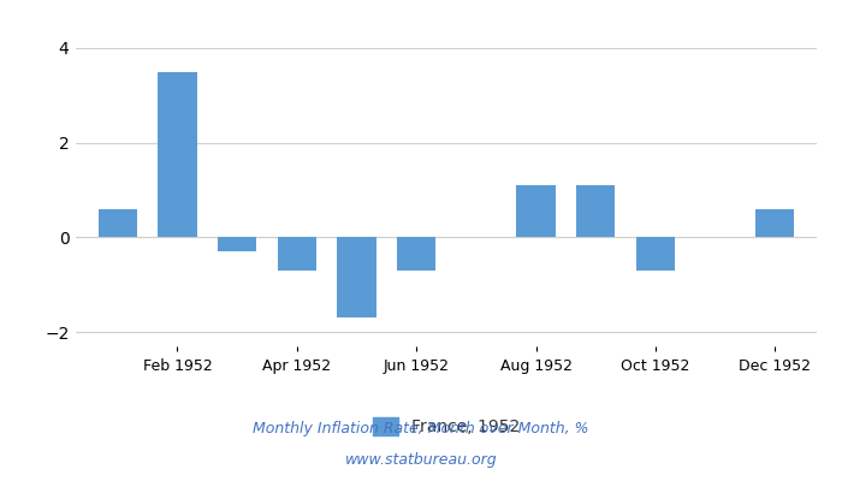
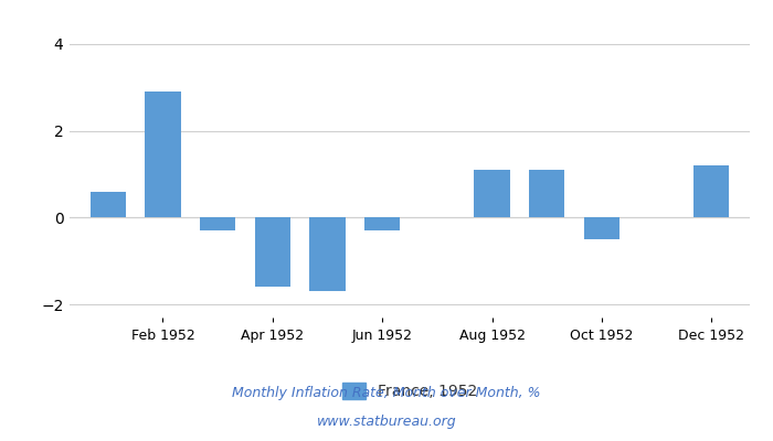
Feb 1952: 3.5 -> 2.9
Apr 1952: -0.7 -> -1.6
Jun 1952: -0.7 -> -0.3
Oct 1952: -0.7 -> -0.5
Dec 1952: 0.6 -> 1.2
